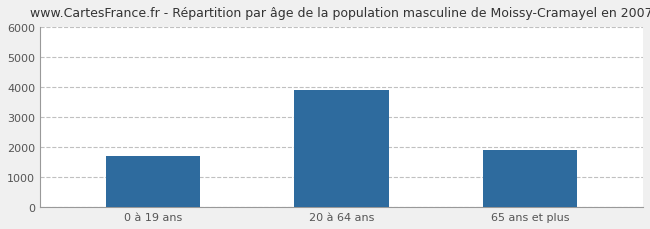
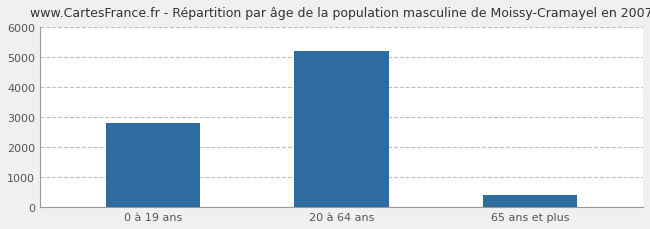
0 à 19 ans: 1700 -> 2800
20 à 64 ans: 3900 -> 5200
65 ans et plus: 1900 -> 400
